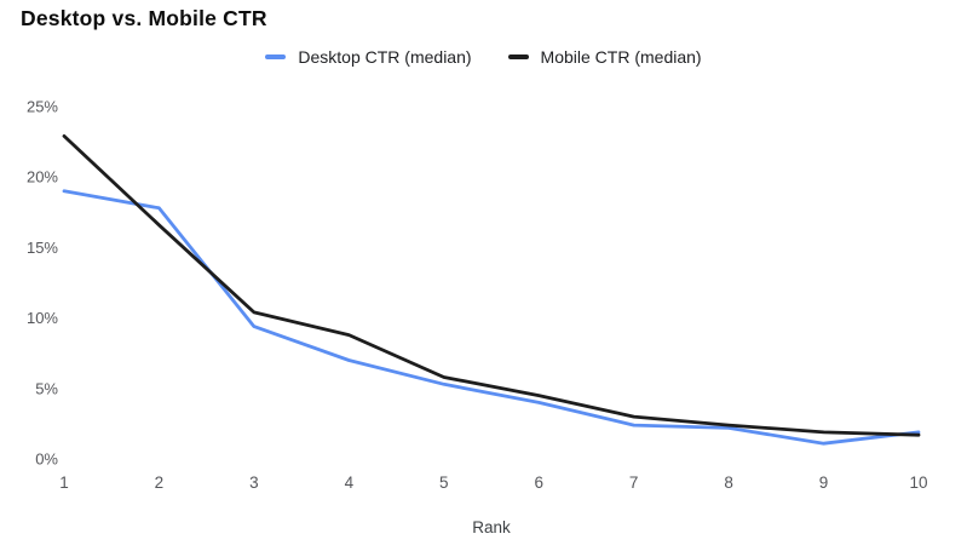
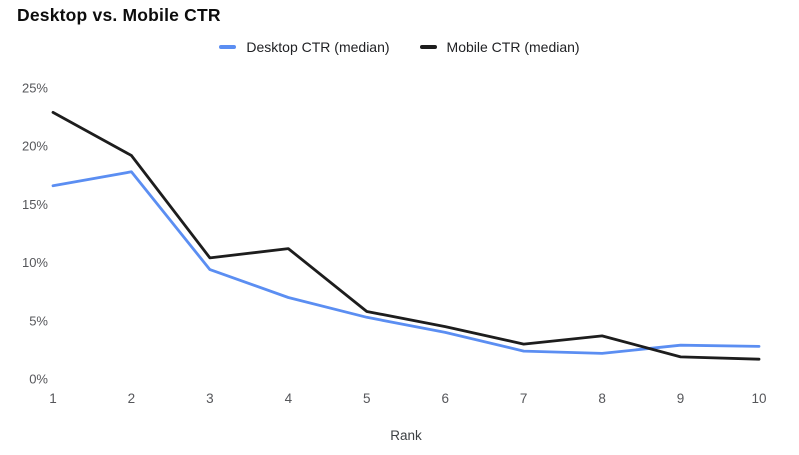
Desktop CTR (median)/1: 19.0% -> 16.6%
Mobile CTR (median)/2: 16.6% -> 19.2%
Mobile CTR (median)/4: 8.8% -> 11.2%
Mobile CTR (median)/8: 2.4% -> 3.7%
Desktop CTR (median)/9: 1.1% -> 2.9%
Desktop CTR (median)/10: 1.9% -> 2.8%
